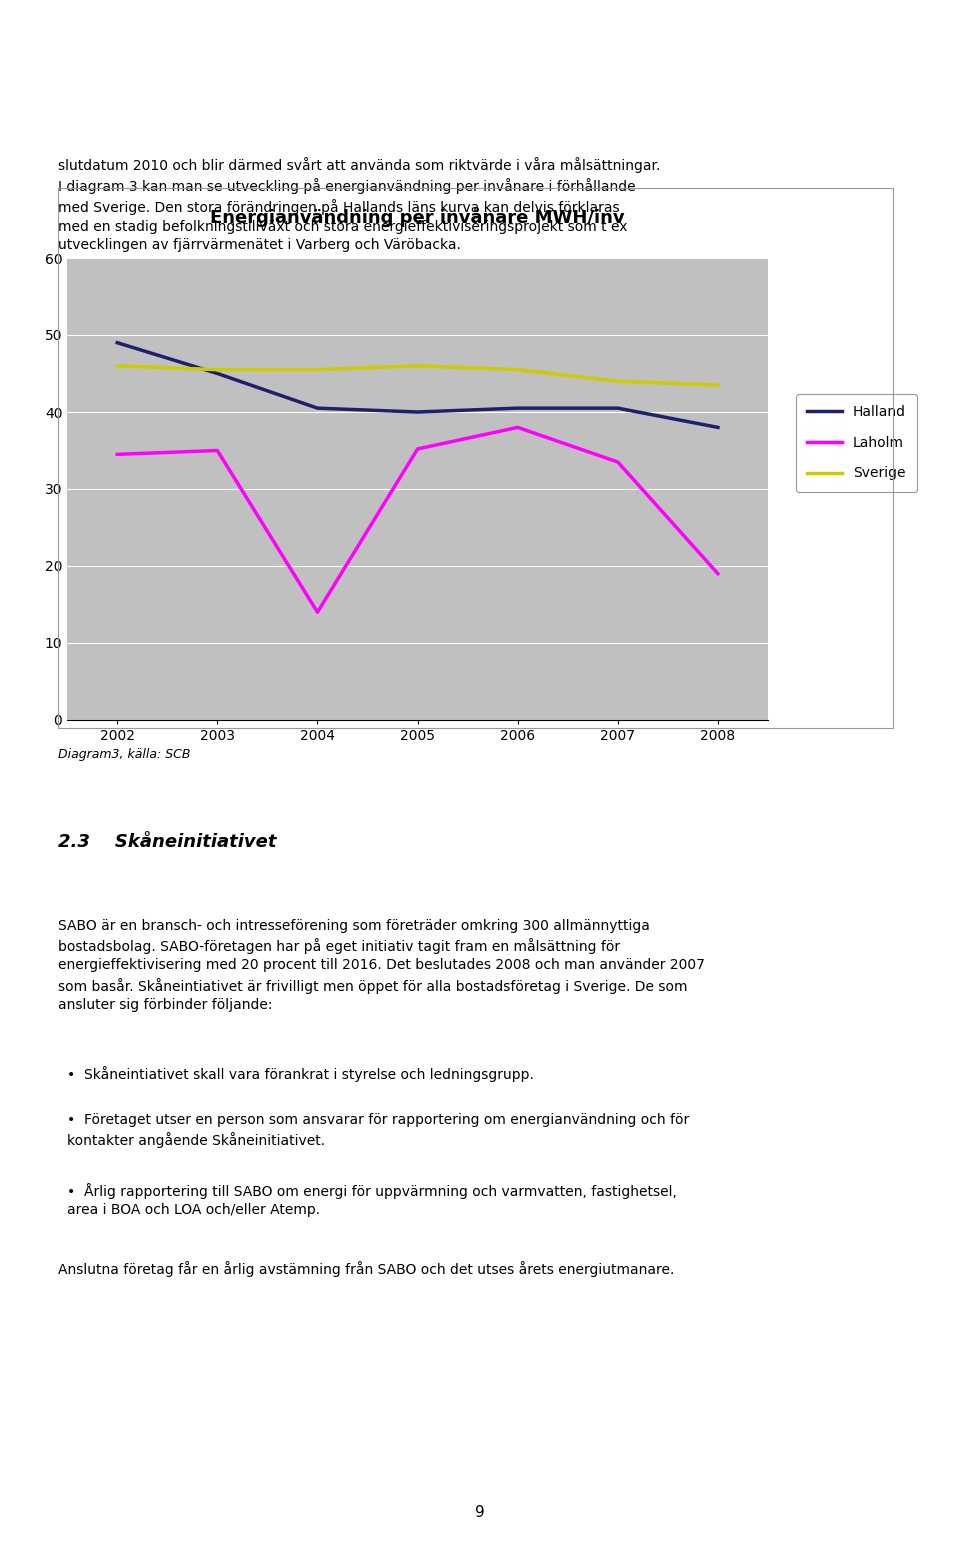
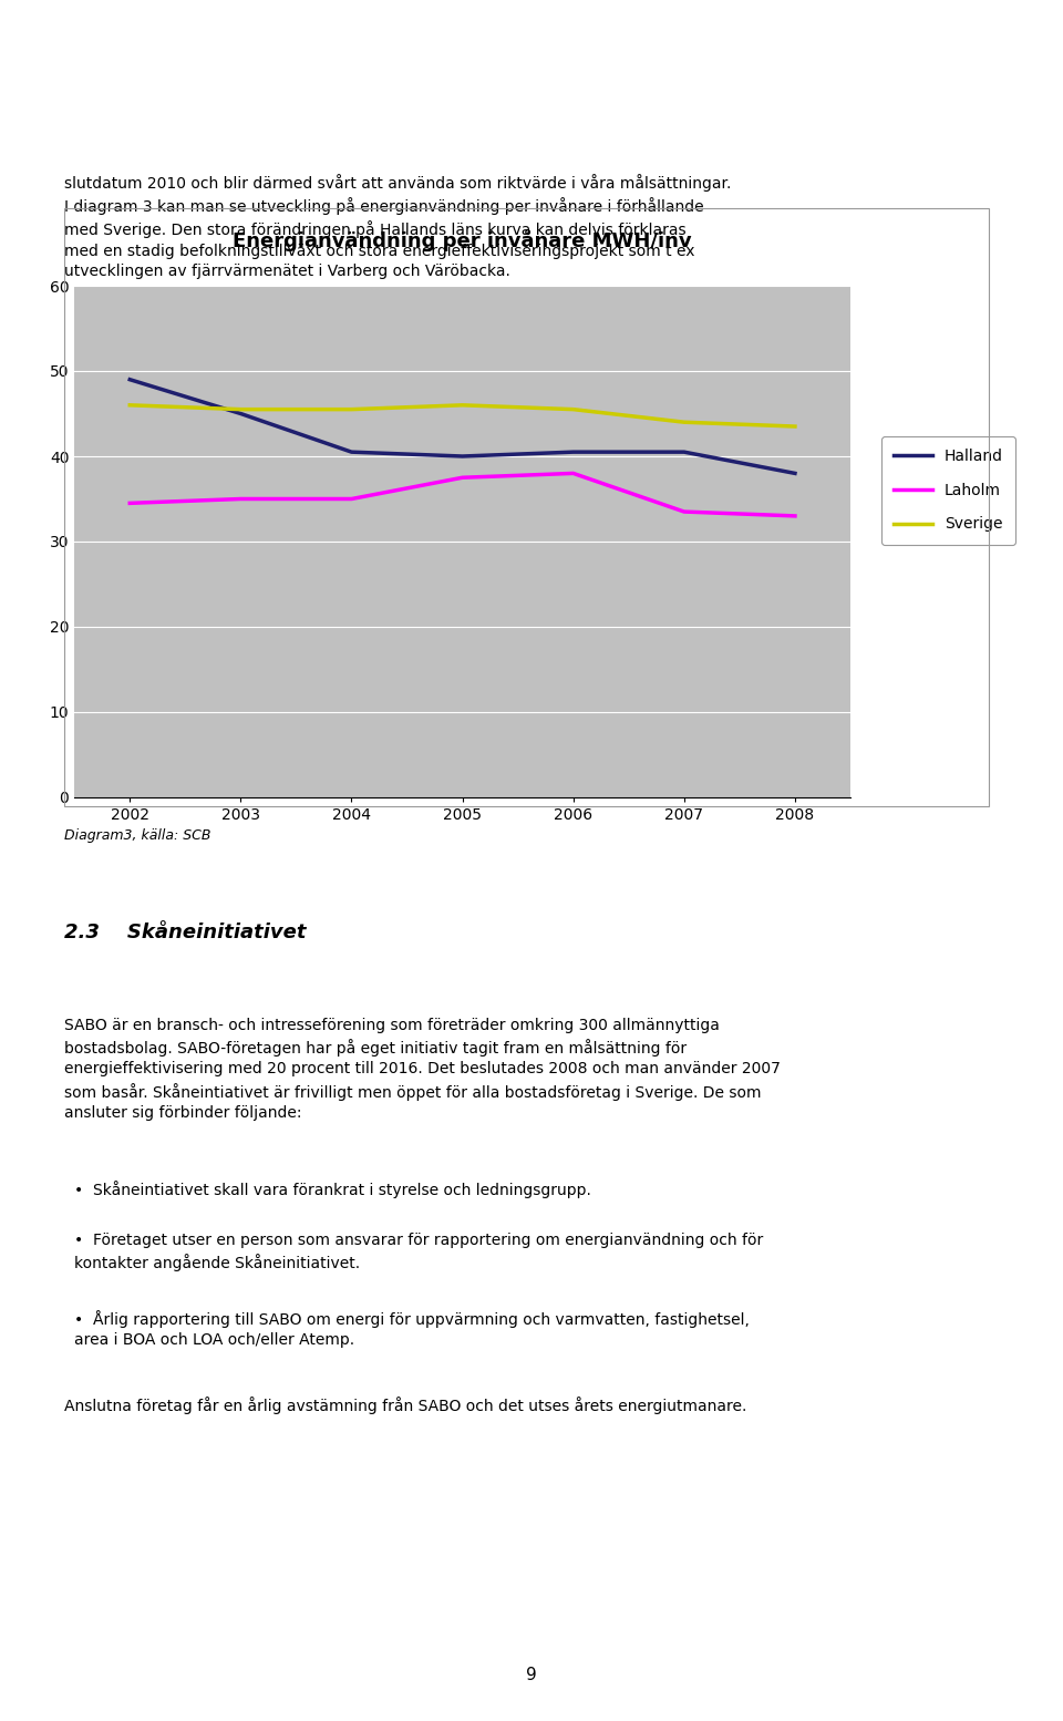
Laholm/2004: 14.0 -> 35.0
Laholm/2005: 35.2 -> 37.5
Laholm/2008: 19.0 -> 33.0
